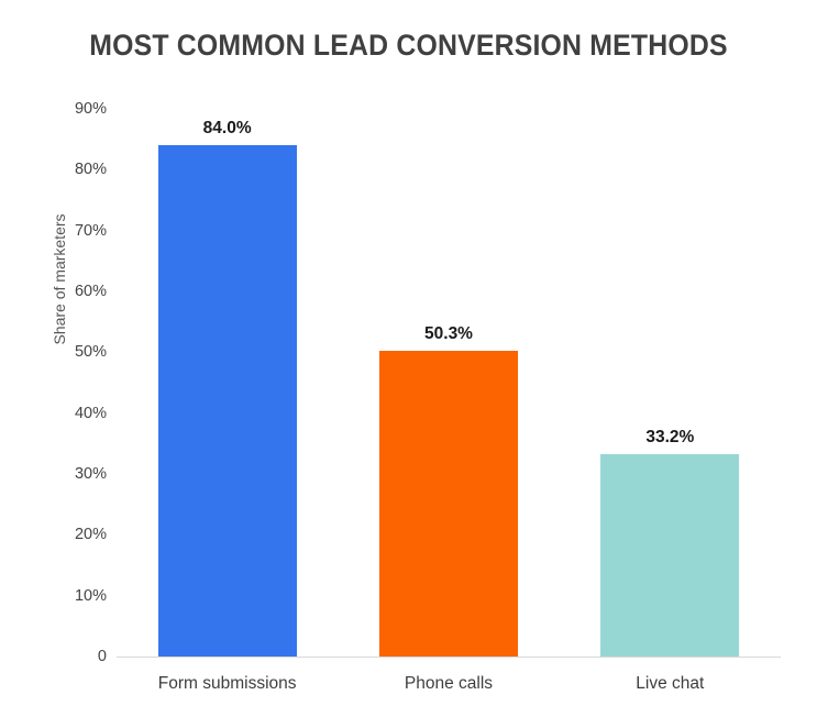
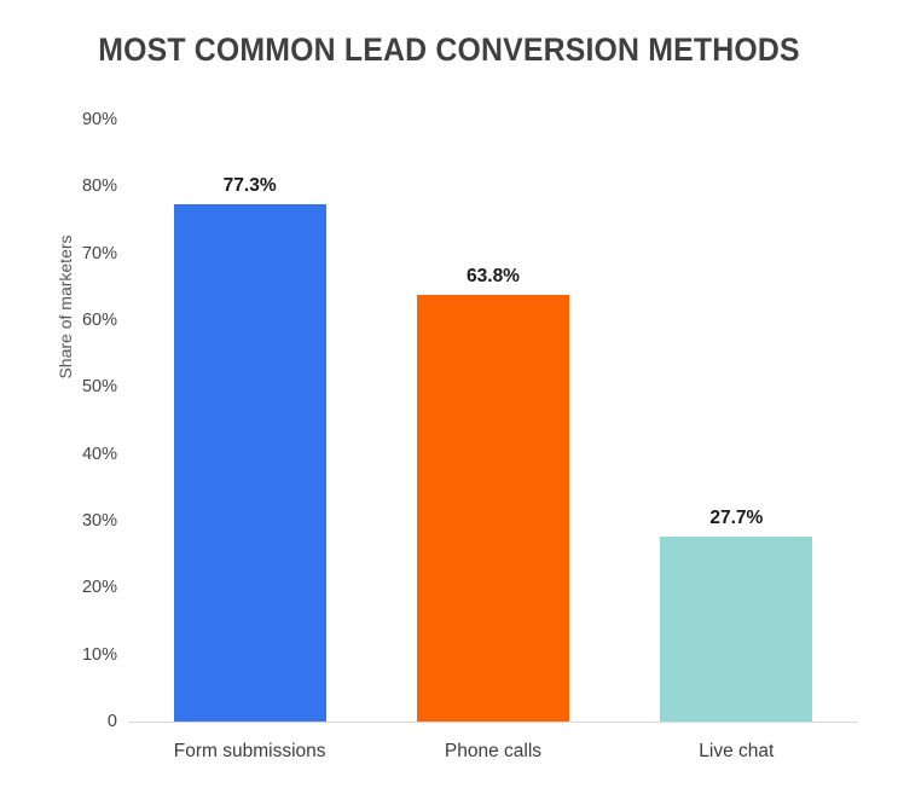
Form submissions: 84.0% -> 77.3%
Phone calls: 50.3% -> 63.8%
Live chat: 33.2% -> 27.7%
